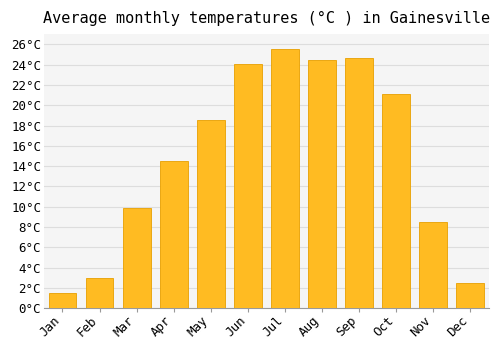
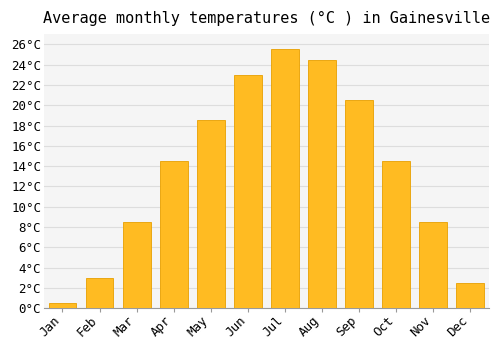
Jan: 1.5°C -> 0.5°C
Mar: 9.9°C -> 8.5°C
Jun: 24.1°C -> 23.0°C
Sep: 24.7°C -> 20.5°C
Oct: 21.1°C -> 14.5°C
